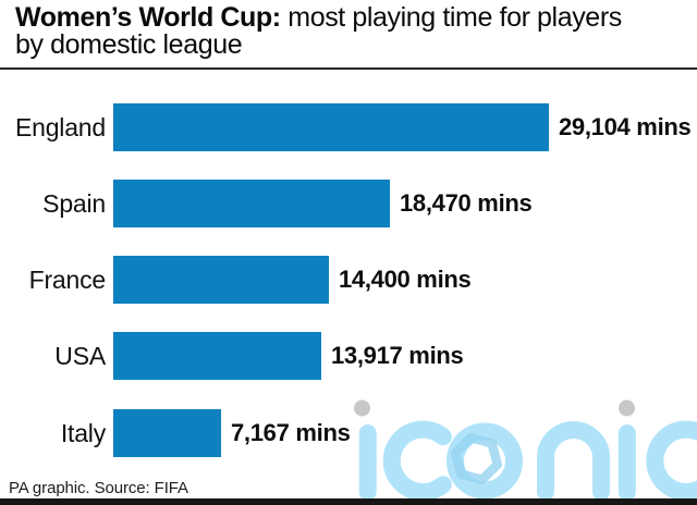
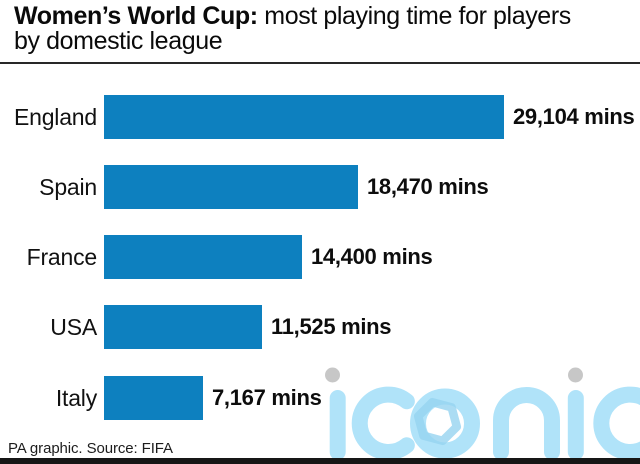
USA: 13,917 -> 11,525
